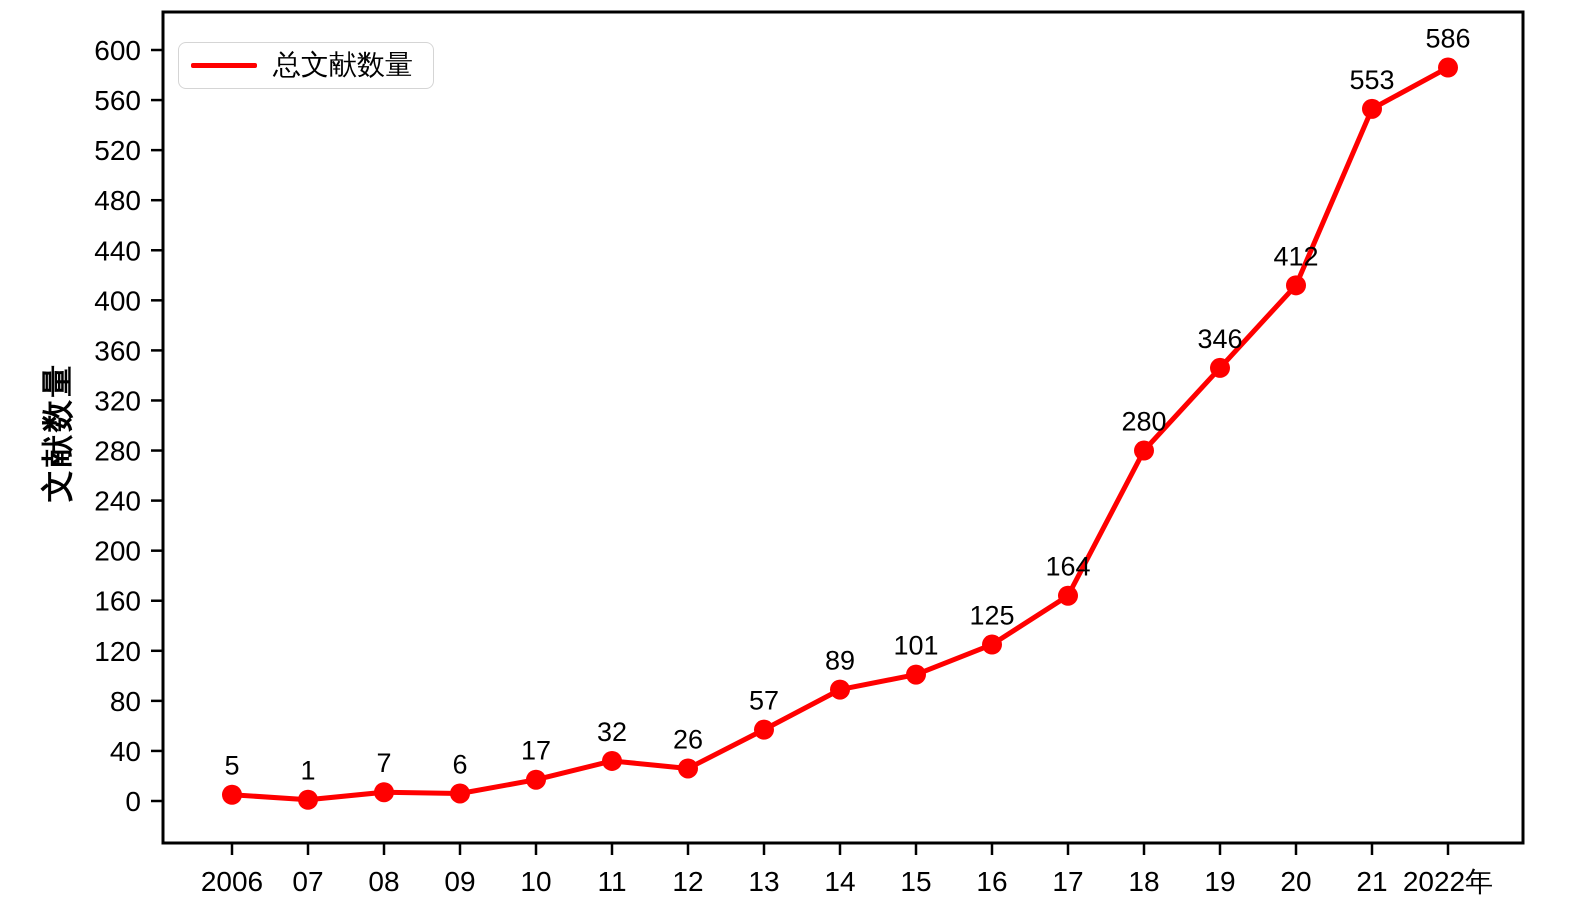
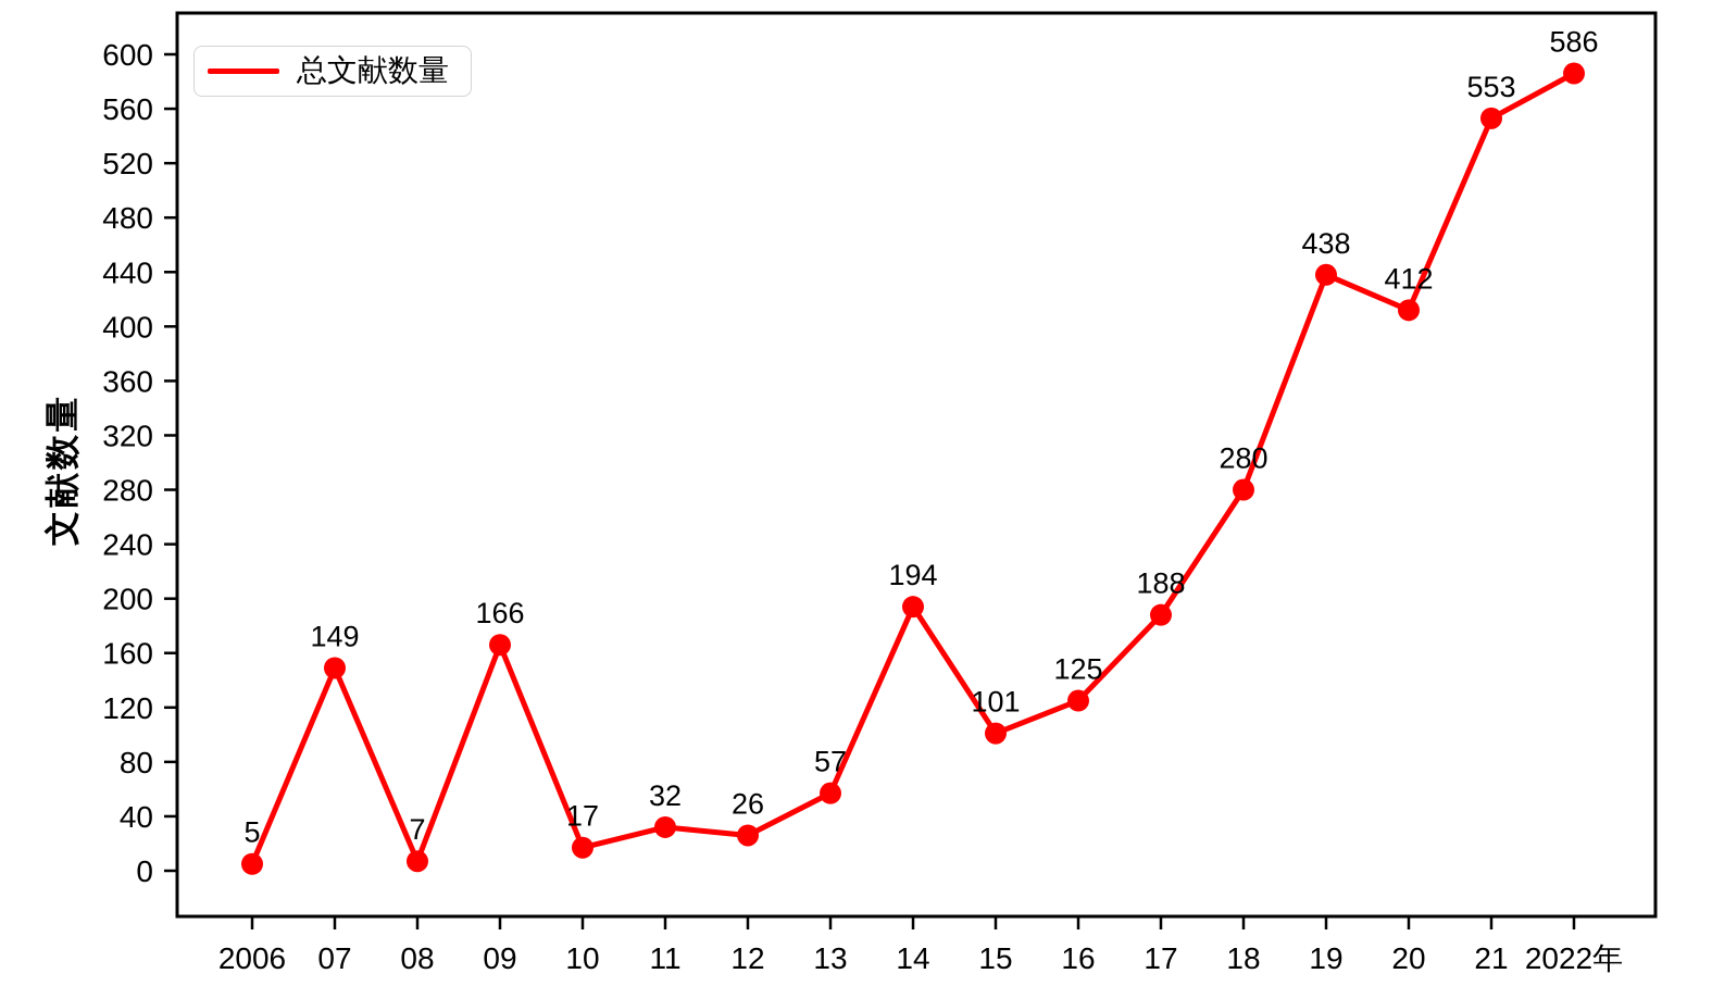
07: 1 -> 149
09: 6 -> 166
14: 89 -> 194
17: 164 -> 188
19: 346 -> 438
